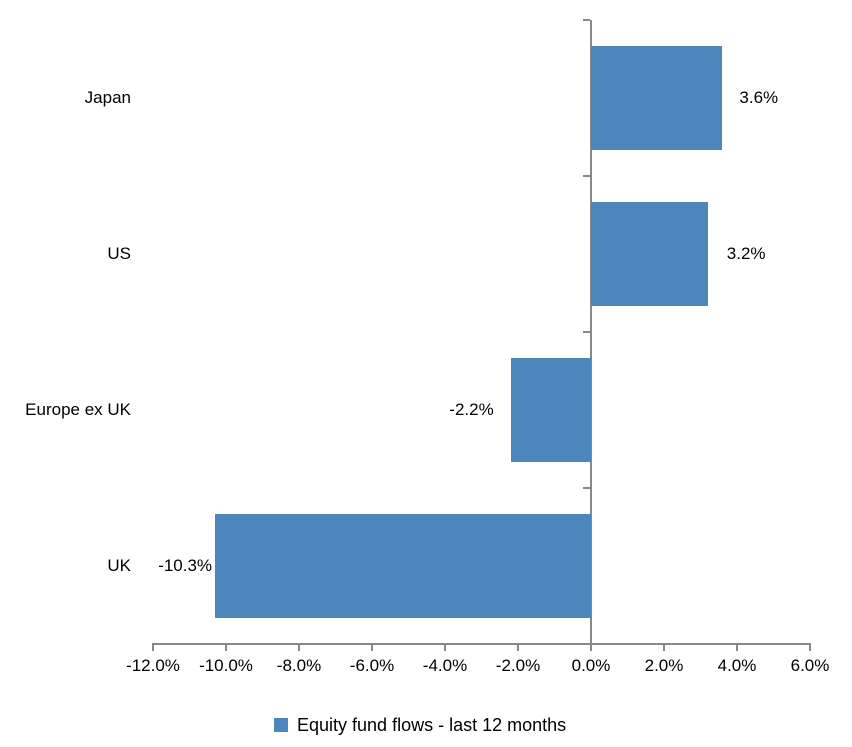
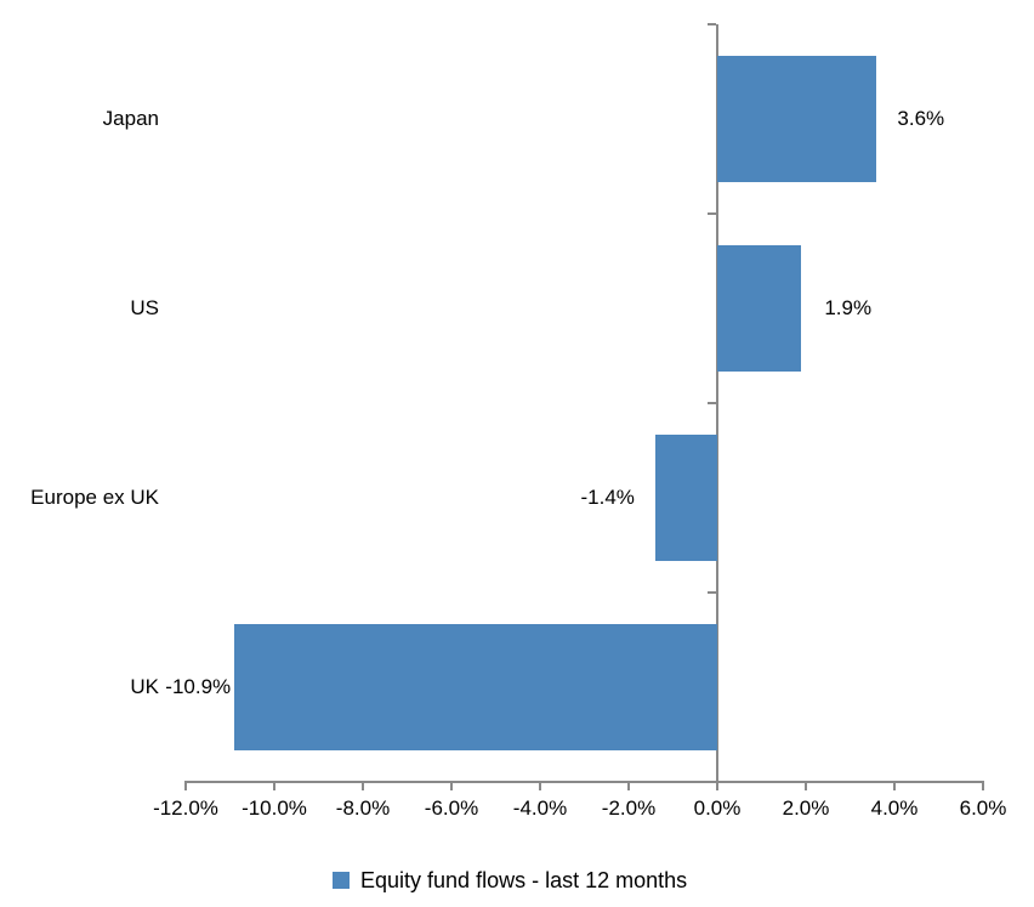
US: 3.2% -> 1.9%
Europe ex UK: -2.2% -> -1.4%
UK: -10.3% -> -10.9%
